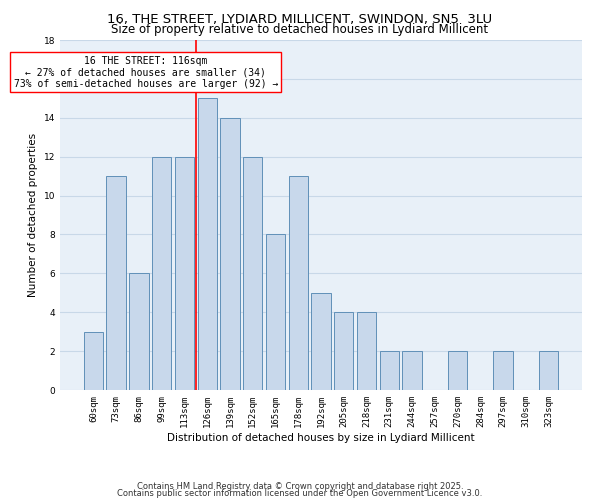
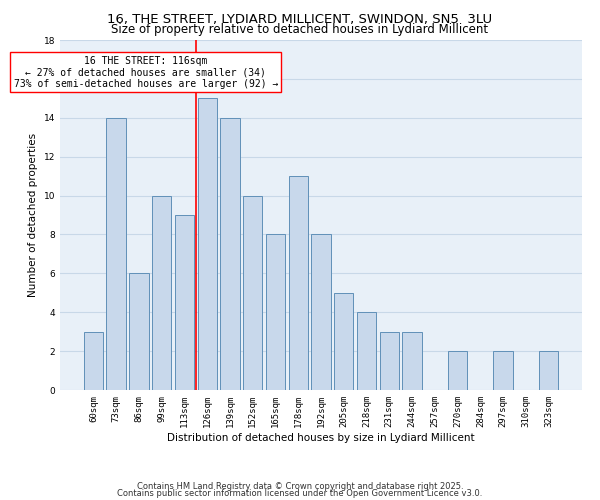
73sqm: 11 -> 14
99sqm: 12 -> 10
113sqm: 12 -> 9
152sqm: 12 -> 10
192sqm: 5 -> 8
205sqm: 4 -> 5
231sqm: 2 -> 3
244sqm: 2 -> 3
